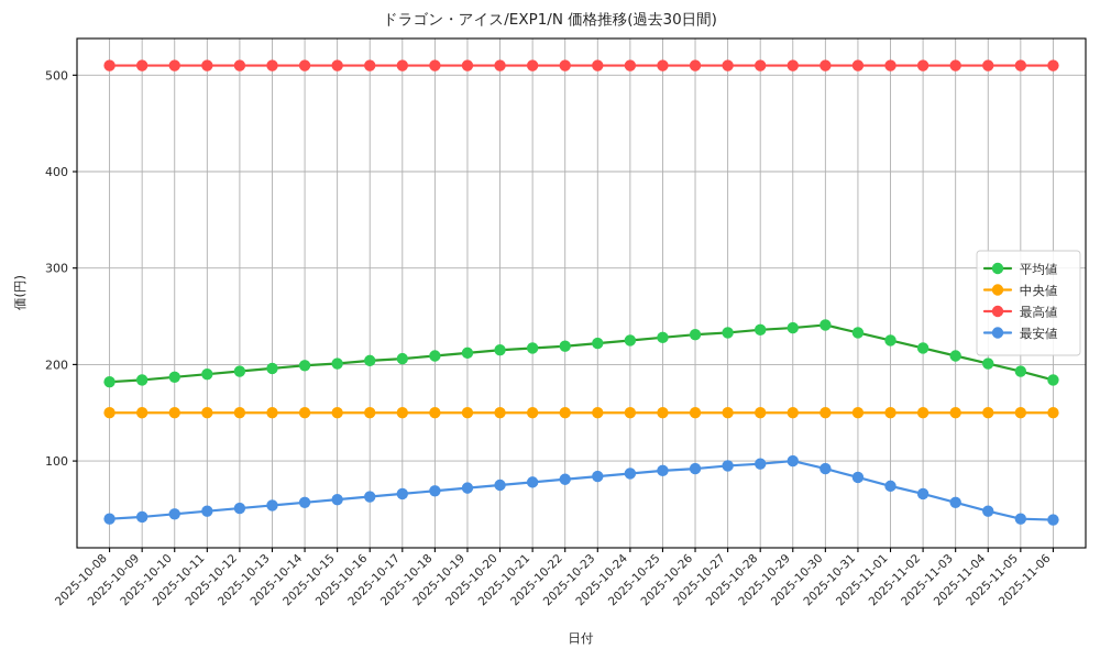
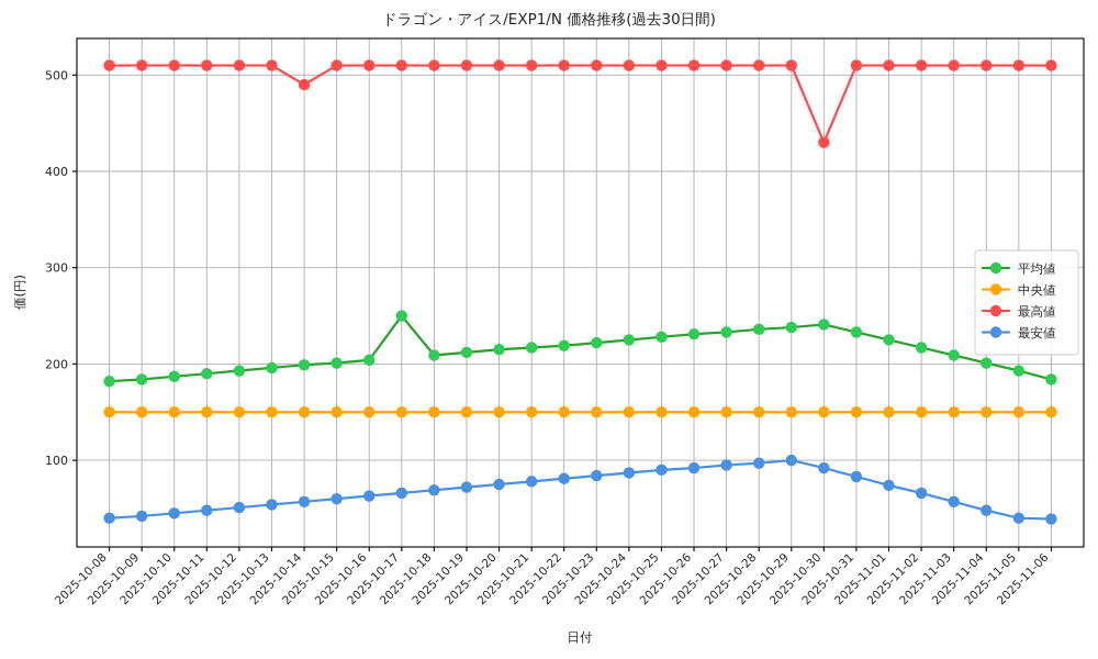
最高値/2025-10-14: 510 -> 490
平均値/2025-10-17: 210 -> 250
最高値/2025-10-30: 510 -> 430
